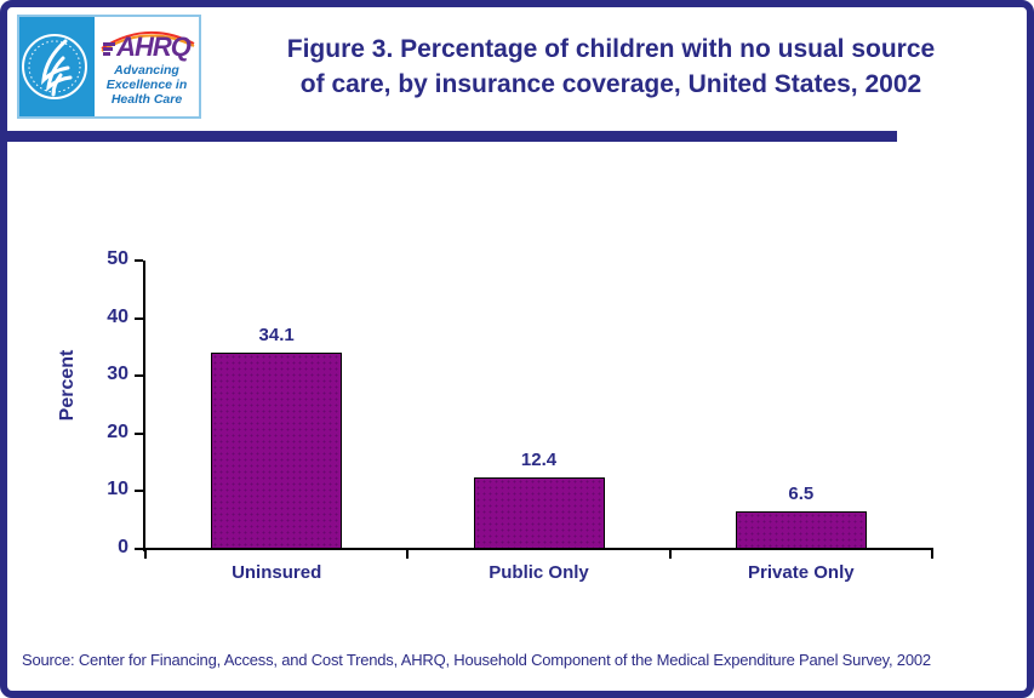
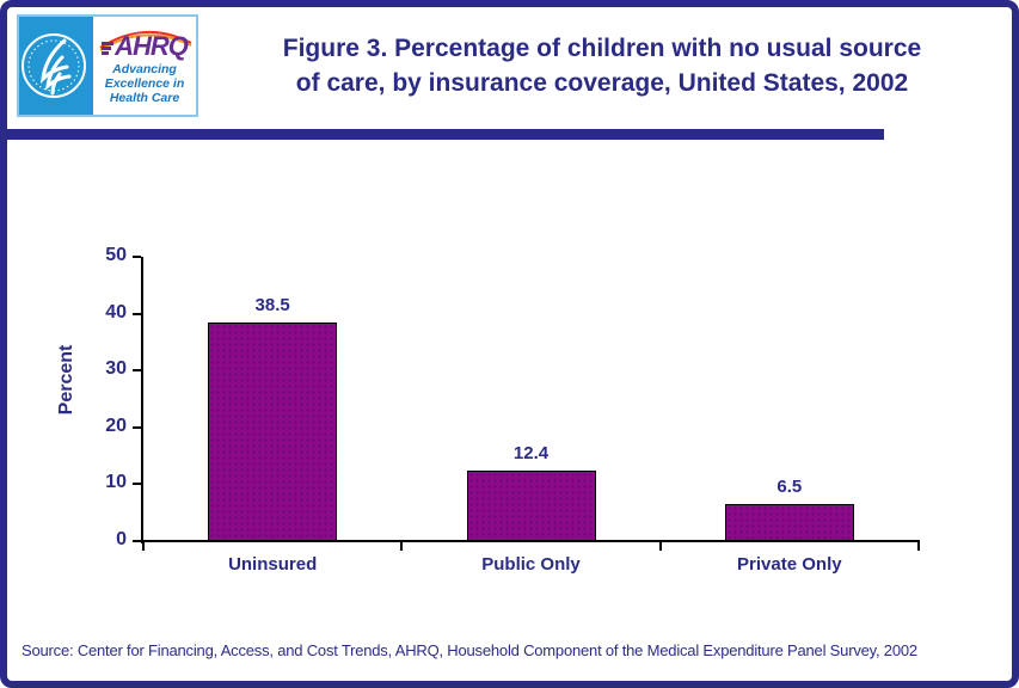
Uninsured: 34.1 -> 38.5
